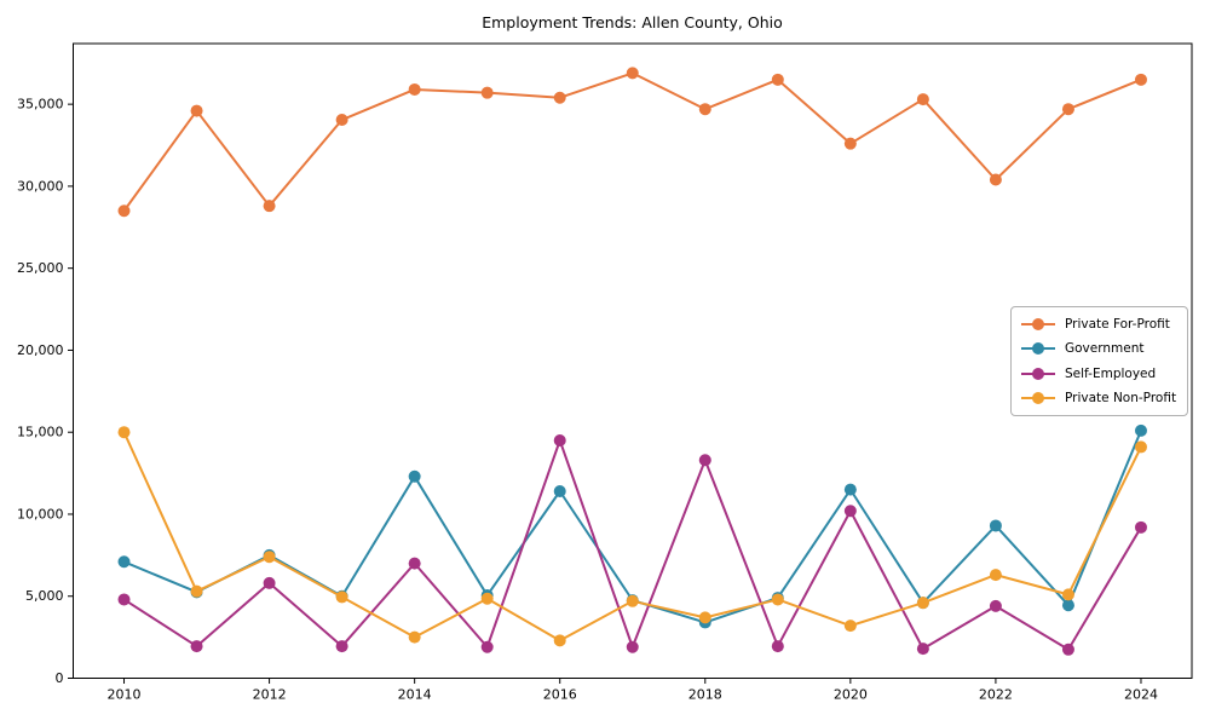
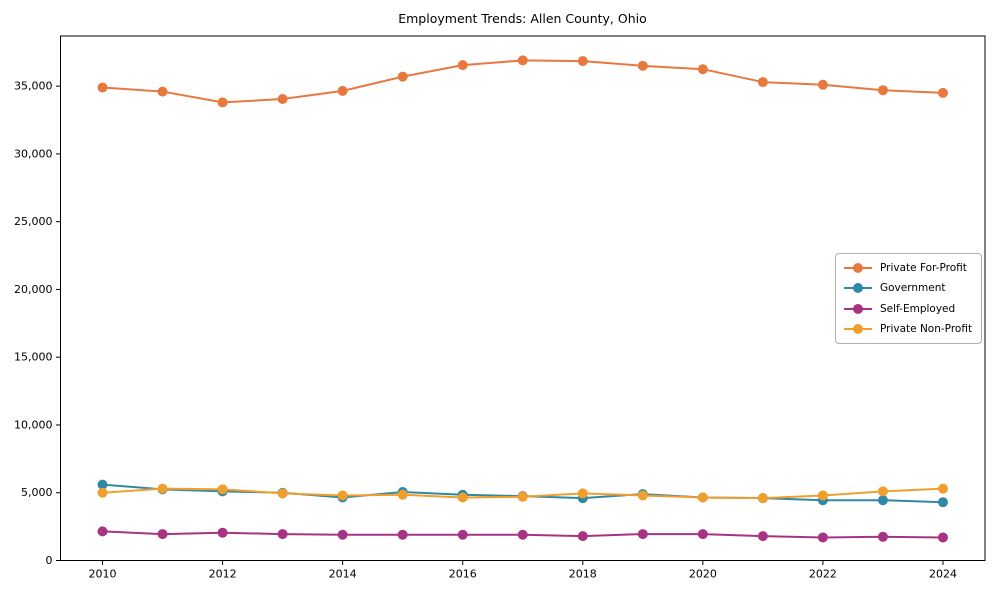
Private For-Profit/2010: 28500 -> 34900
Government/2010: 7100 -> 5600
Self-Employed/2010: 4800 -> 2200
Private Non-Profit/2010: 15000 -> 5000
Private For-Profit/2012: 28800 -> 33800
Government/2012: 7500 -> 5100
Self-Employed/2012: 5800 -> 2000
Private Non-Profit/2012: 7400 -> 5200
Private For-Profit/2014: 35900 -> 34600
Government/2014: 12300 -> 4600
Self-Employed/2014: 7000 -> 1900
Private Non-Profit/2014: 2500 -> 4800
Private For-Profit/2016: 35400 -> 36600
Government/2016: 11400 -> 4800
Self-Employed/2016: 14500 -> 1900
Private Non-Profit/2016: 2300 -> 4600
Private For-Profit/2018: 34700 -> 36800
Government/2018: 3400 -> 4600
Self-Employed/2018: 13300 -> 1800
Private Non-Profit/2018: 3700 -> 5000
Private For-Profit/2020: 32600 -> 36200
Government/2020: 11500 -> 4600
Self-Employed/2020: 10200 -> 2000
Private Non-Profit/2020: 3200 -> 4600
Private For-Profit/2022: 30400 -> 35100
Government/2022: 9300 -> 4400
Self-Employed/2022: 4400 -> 1700
Private Non-Profit/2022: 6300 -> 4800
Private For-Profit/2024: 36500 -> 34500
Government/2024: 15100 -> 4300
Self-Employed/2024: 9200 -> 1700
Private Non-Profit/2024: 14100 -> 5300
